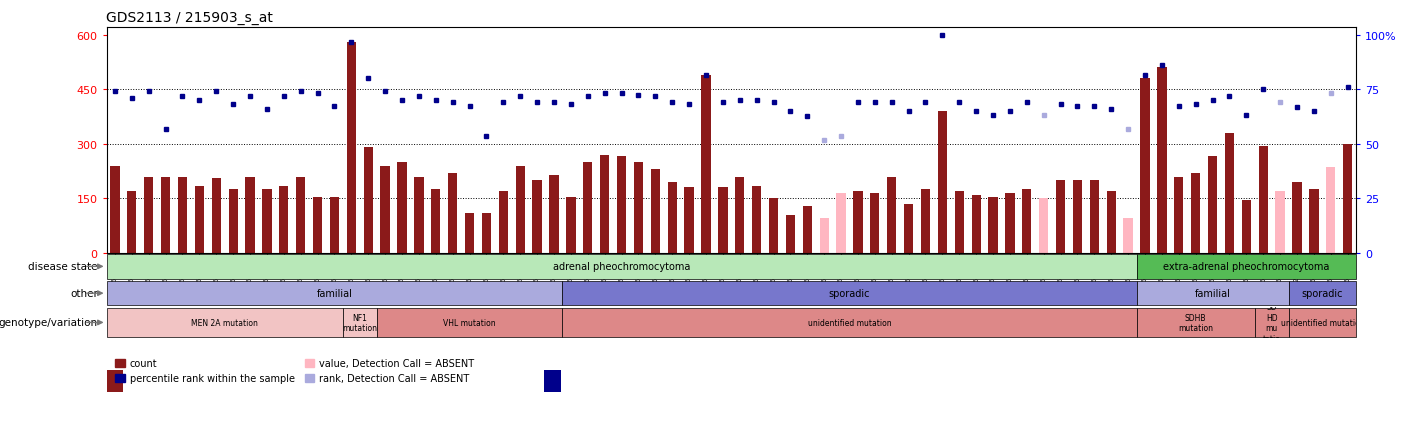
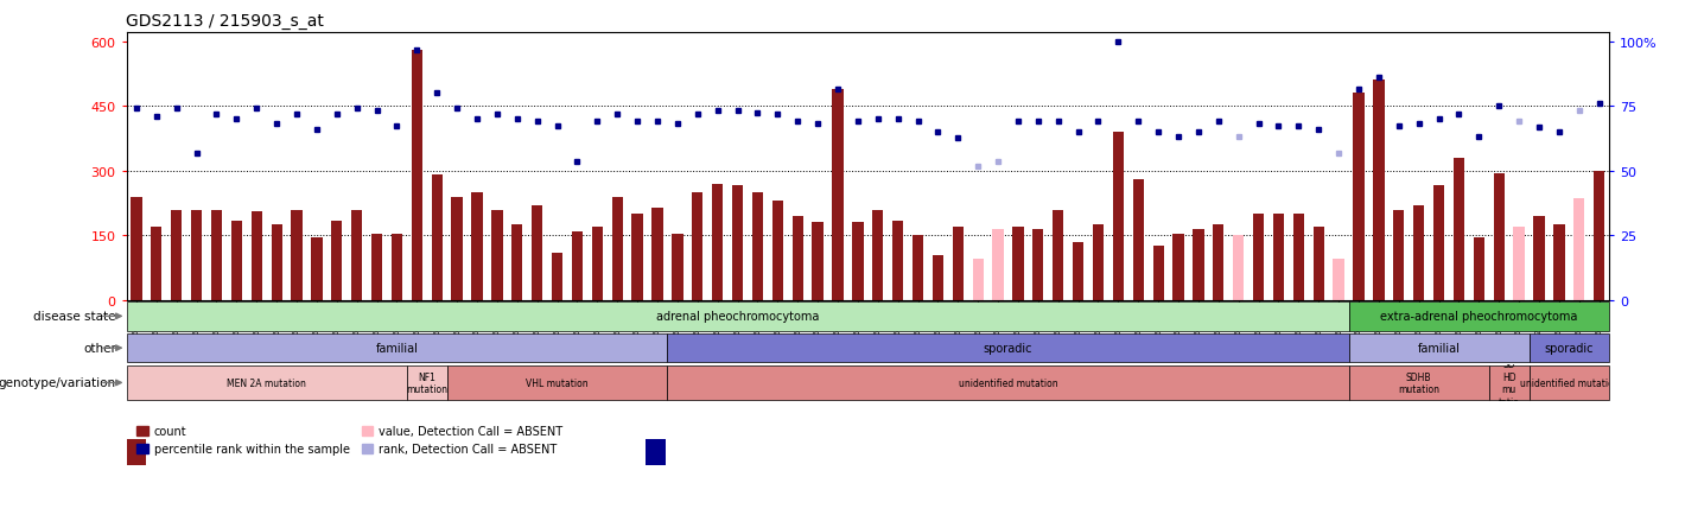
GSM62254: 175 -> 145
GSM62310: 110 -> 160
GSM62274: 130 -> 170
GSM62290: 170 -> 280
GSM62293: 160 -> 125
